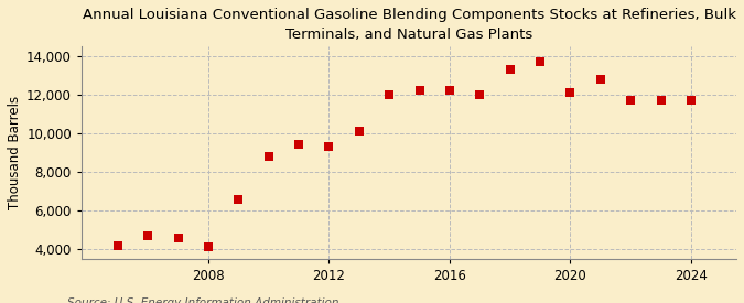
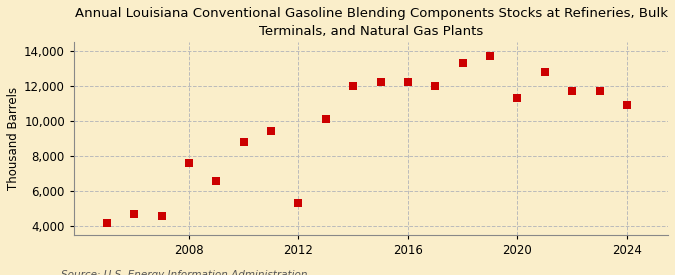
2008: 4,100 -> 7,600
2012: 9,300 -> 5,300
2020: 12,100 -> 11,300
2024: 11,700 -> 10,900
